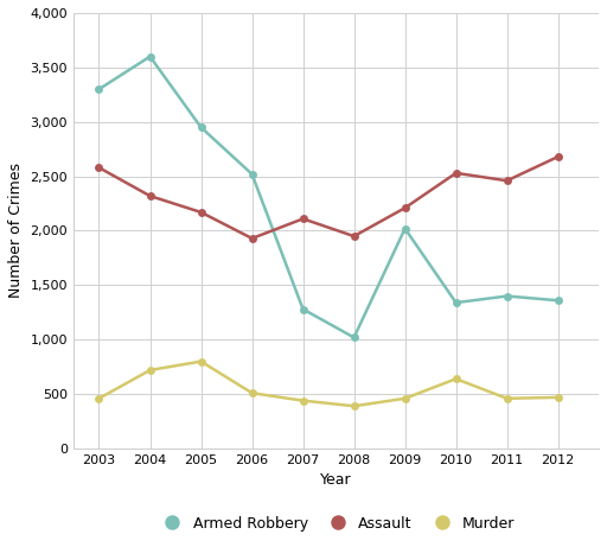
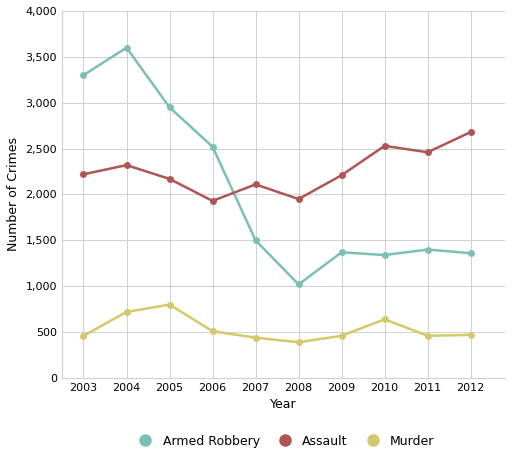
Assault/2003: 2,580 -> 2,220
Armed Robbery/2007: 1,280 -> 1,500
Armed Robbery/2009: 2,020 -> 1,370
